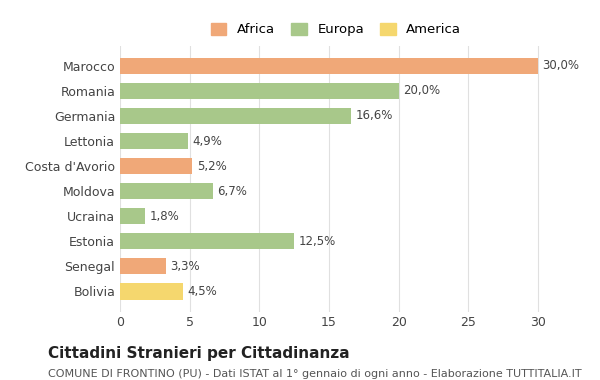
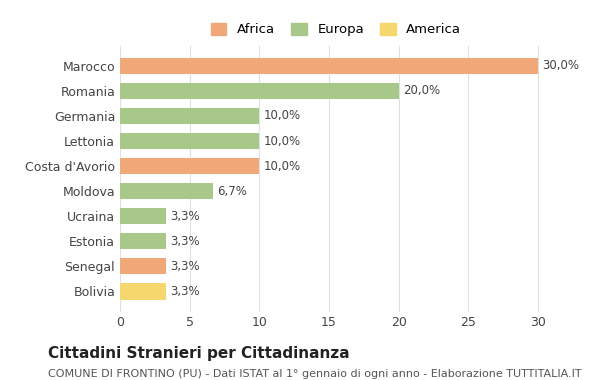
Germania: 16,6% -> 10,0%
Lettonia: 4,9% -> 10,0%
Costa d'Avorio: 5,2% -> 10,0%
Ucraina: 1,8% -> 3,3%
Estonia: 12,5% -> 3,3%
Bolivia: 4,5% -> 3,3%
